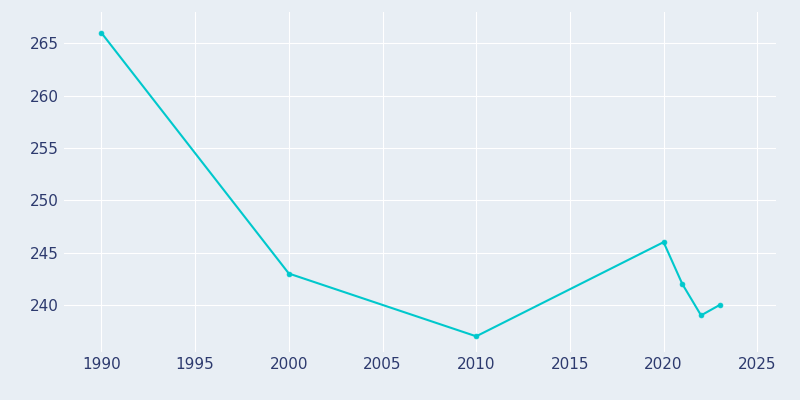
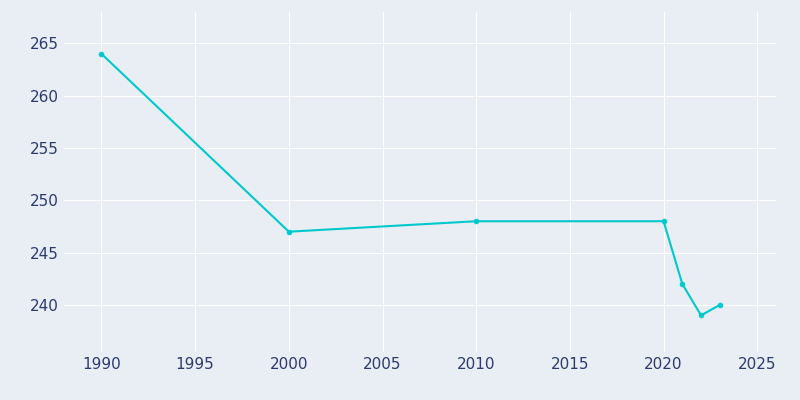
1990: 266 -> 264
2000: 243 -> 247
2010: 237 -> 248
2020: 246 -> 248
